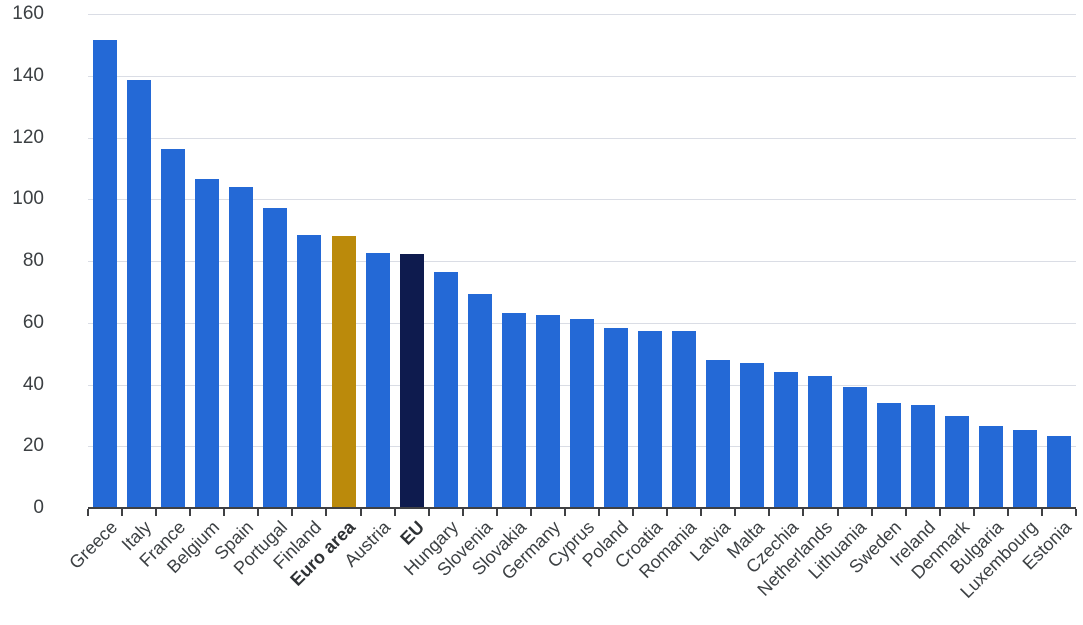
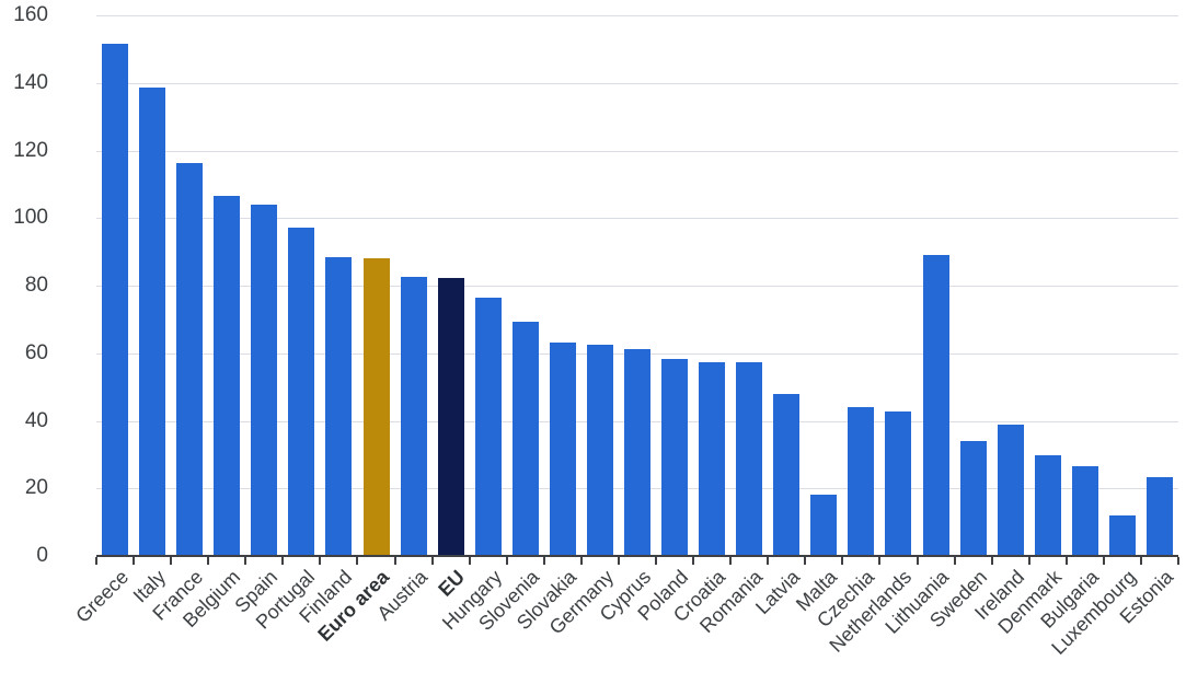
Malta: 47 -> 18
Lithuania: 39 -> 89
Ireland: 33 -> 39
Luxembourg: 25 -> 12
